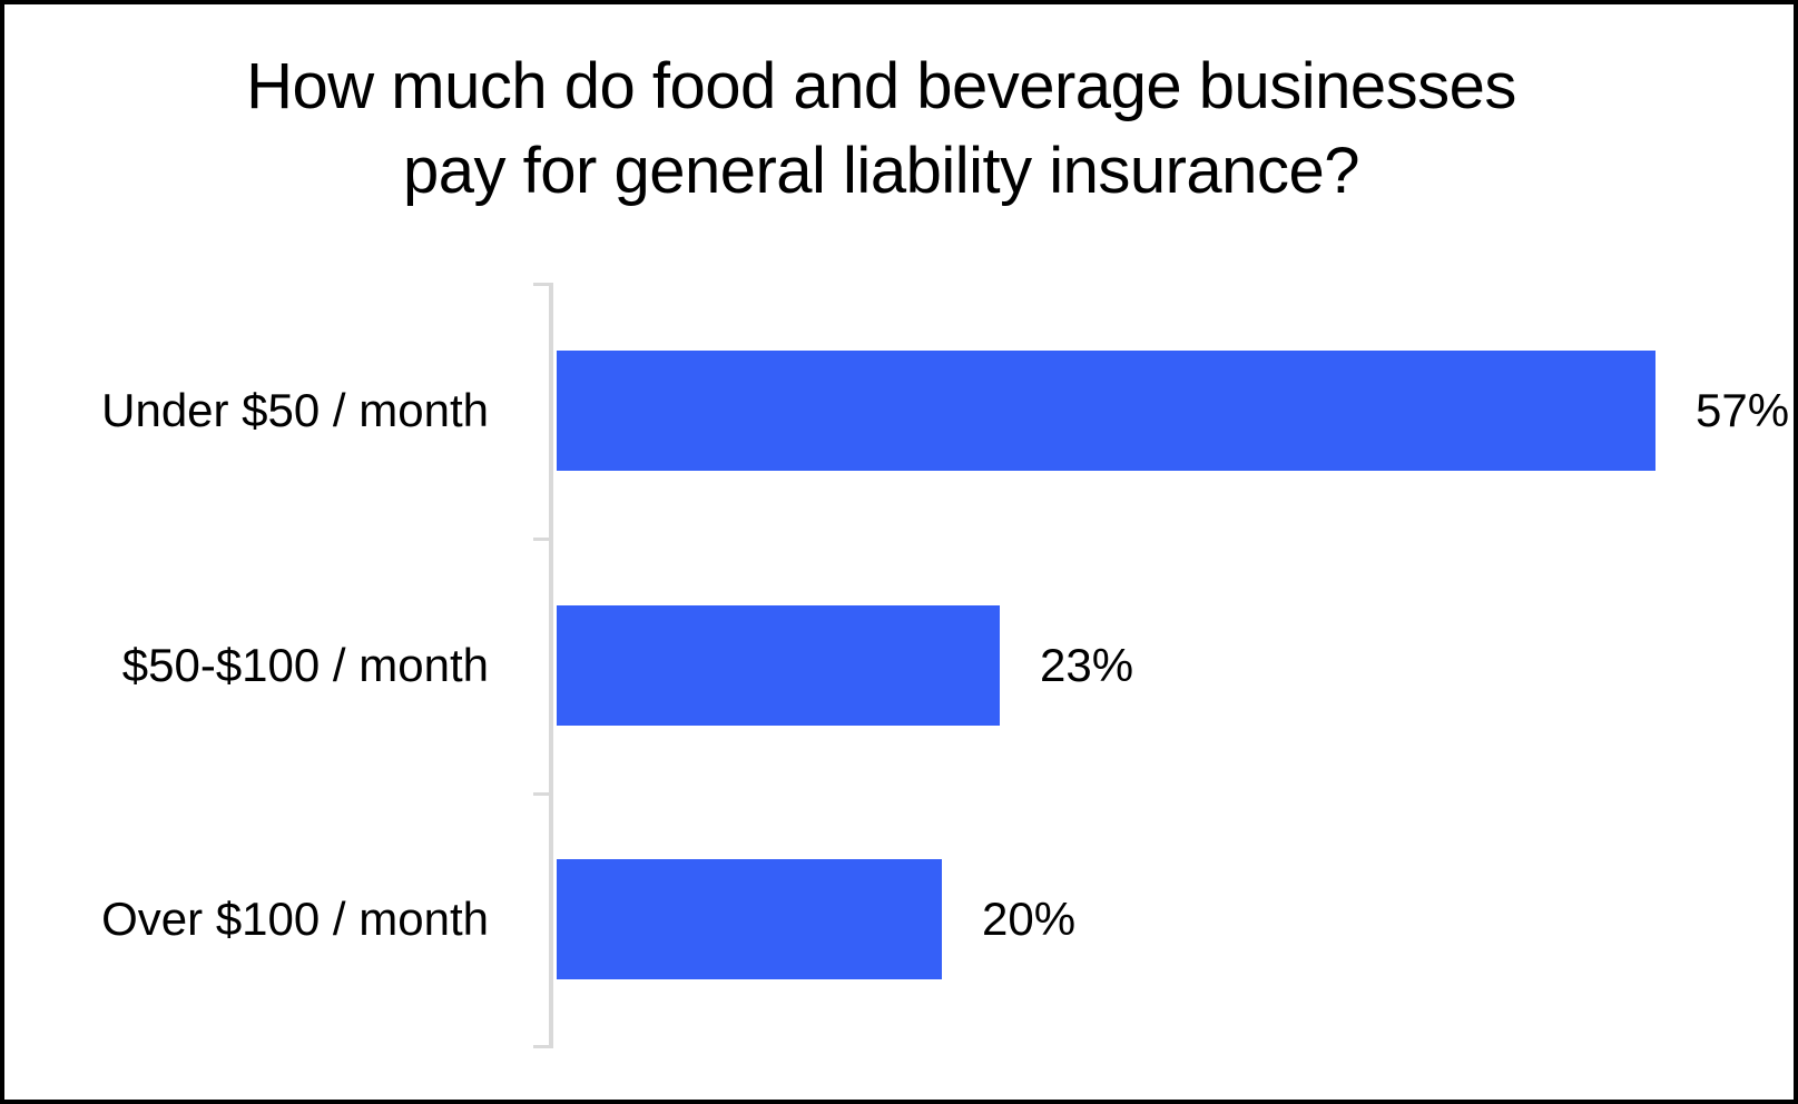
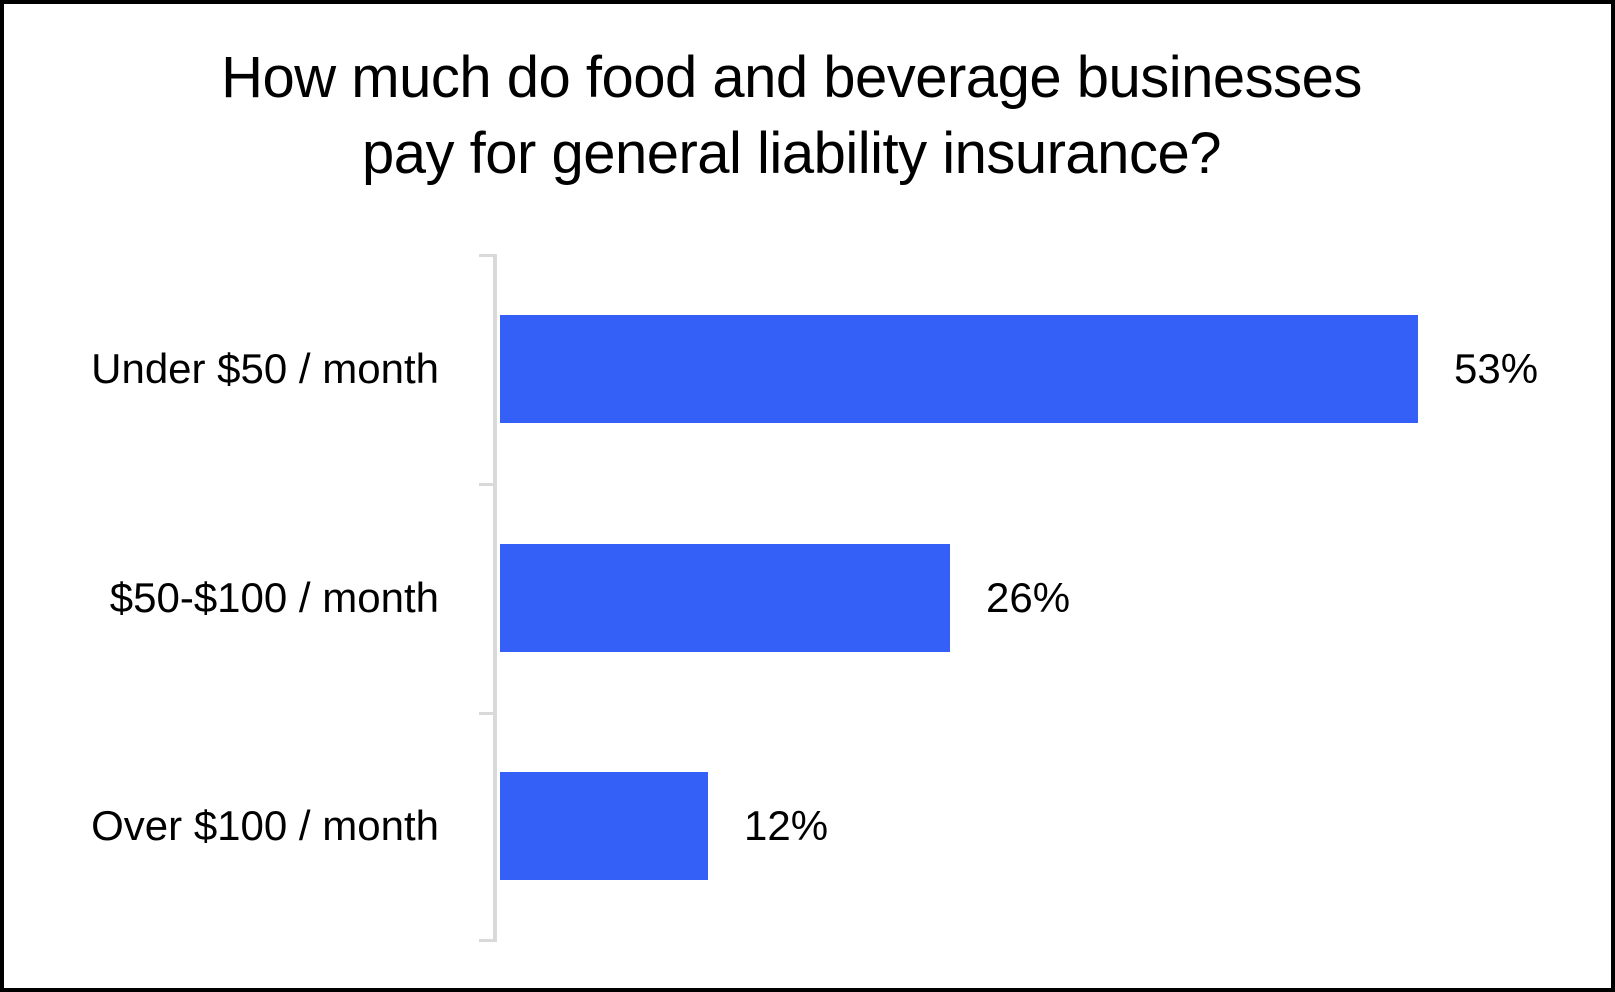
Under $50 / month: 57% -> 53%
$50-$100 / month: 23% -> 26%
Over $100 / month: 20% -> 12%
